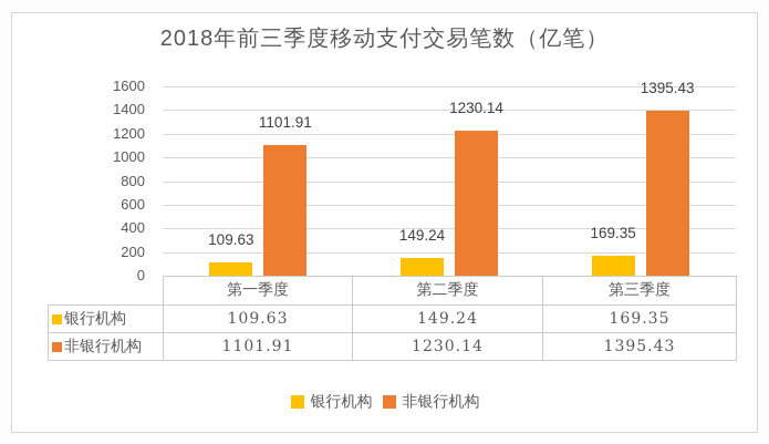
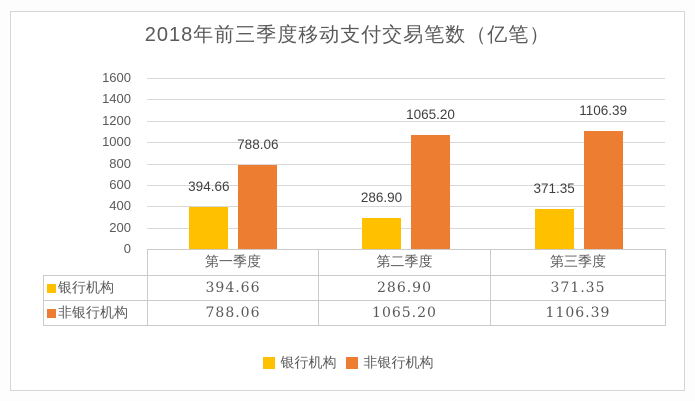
银行机构/第一季度: 109.63 -> 394.66
非银行机构/第一季度: 1101.91 -> 788.06
银行机构/第二季度: 149.24 -> 286.90
非银行机构/第二季度: 1230.14 -> 1065.20
银行机构/第三季度: 169.35 -> 371.35
非银行机构/第三季度: 1395.43 -> 1106.39
